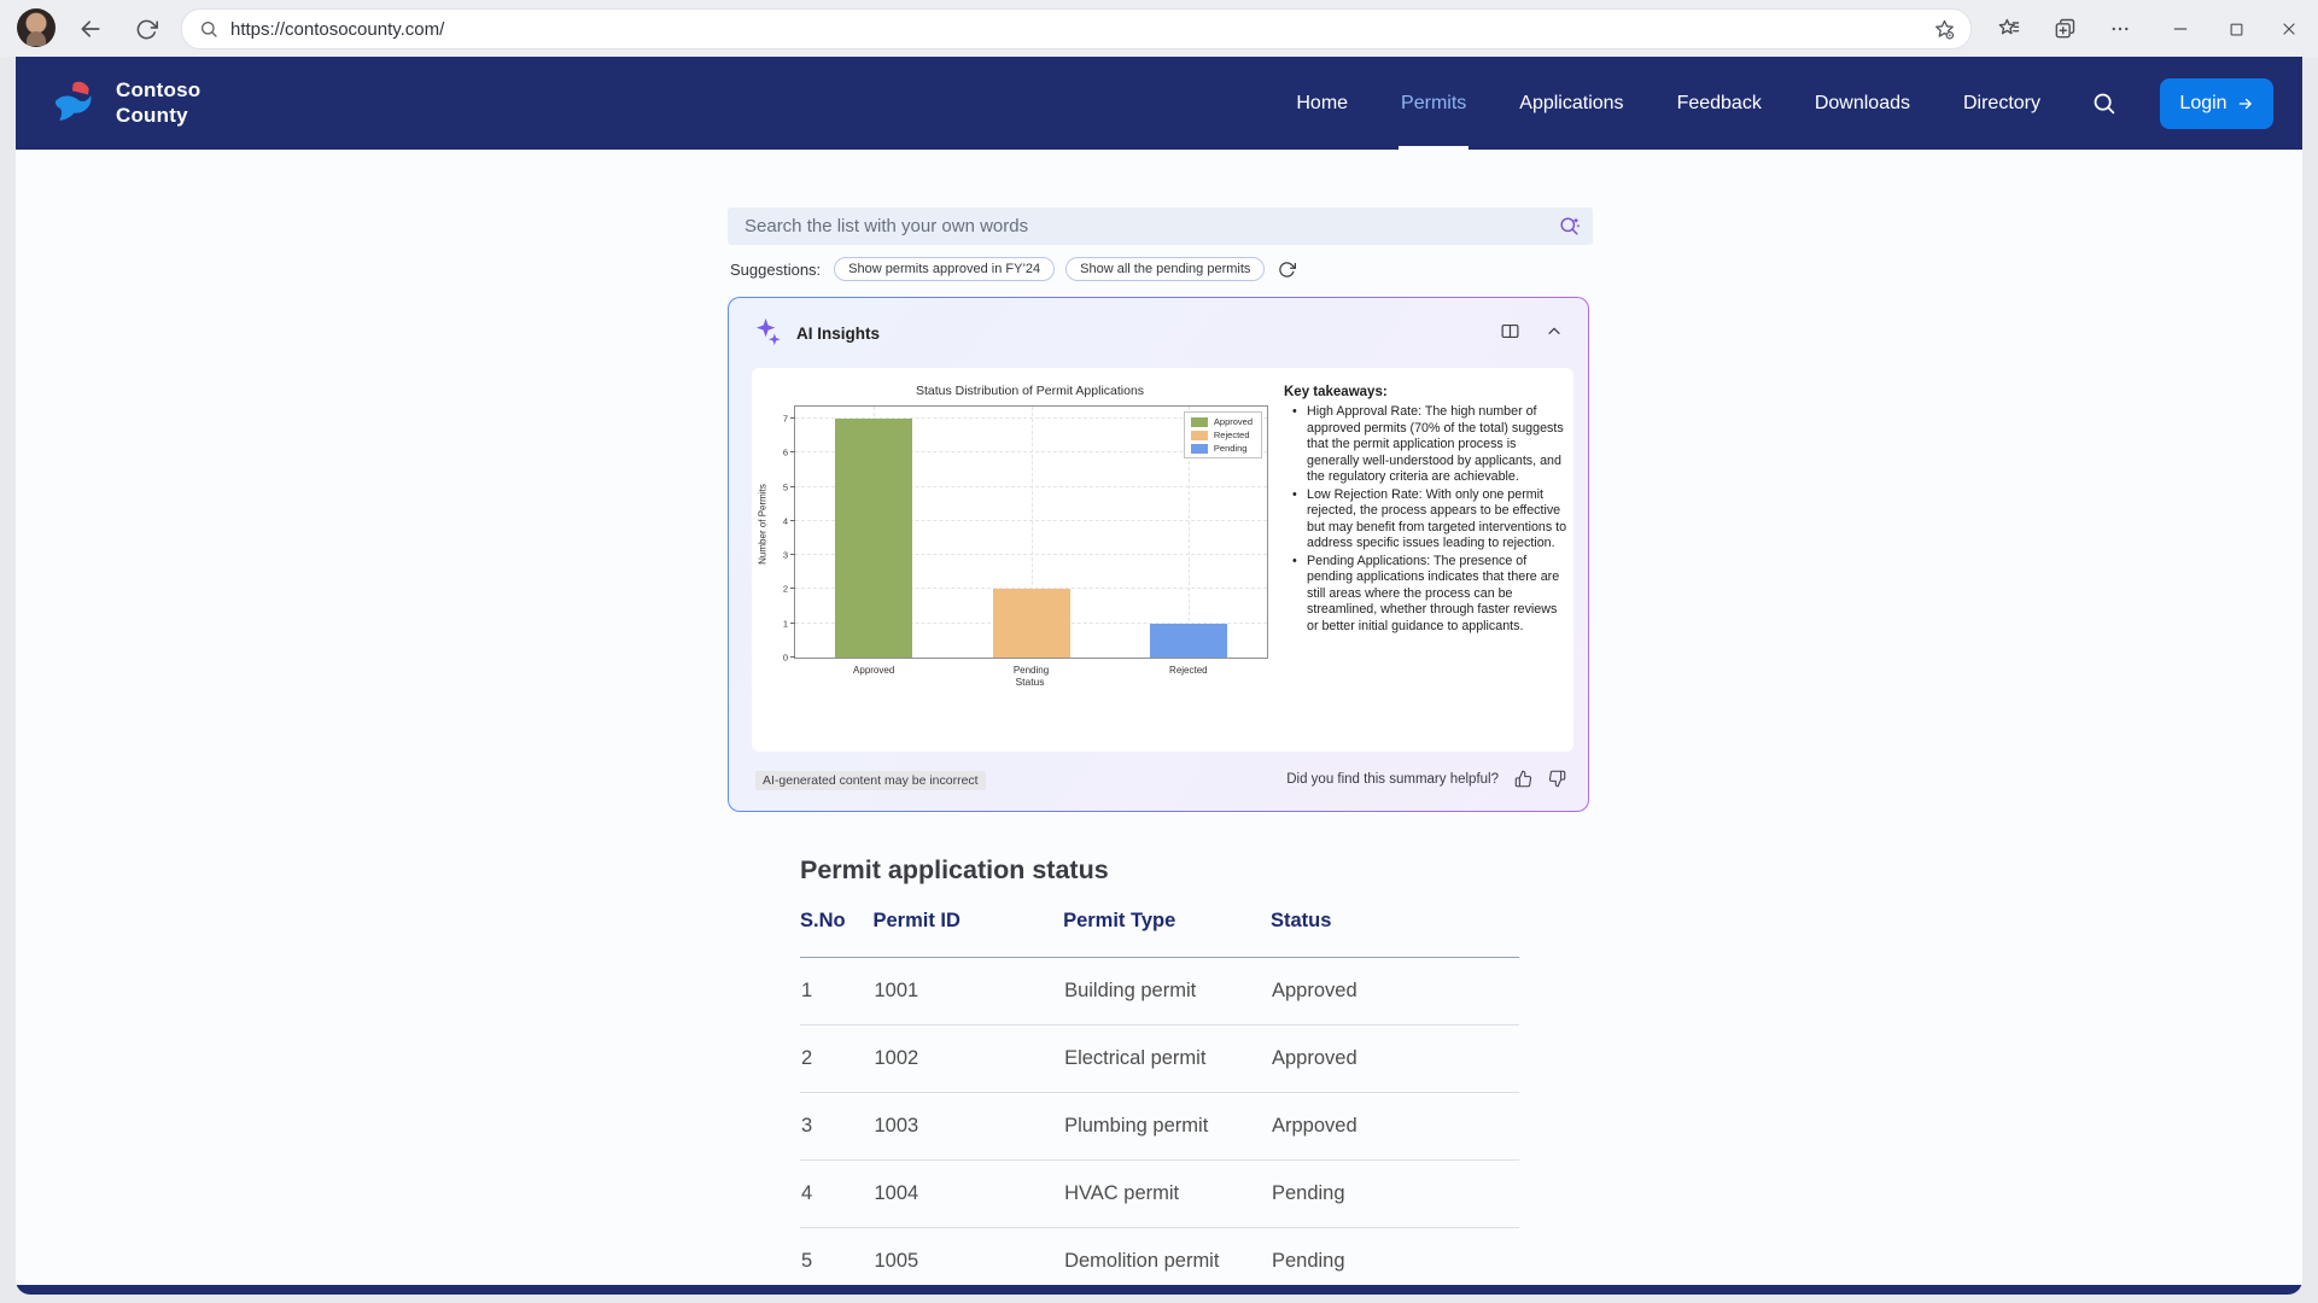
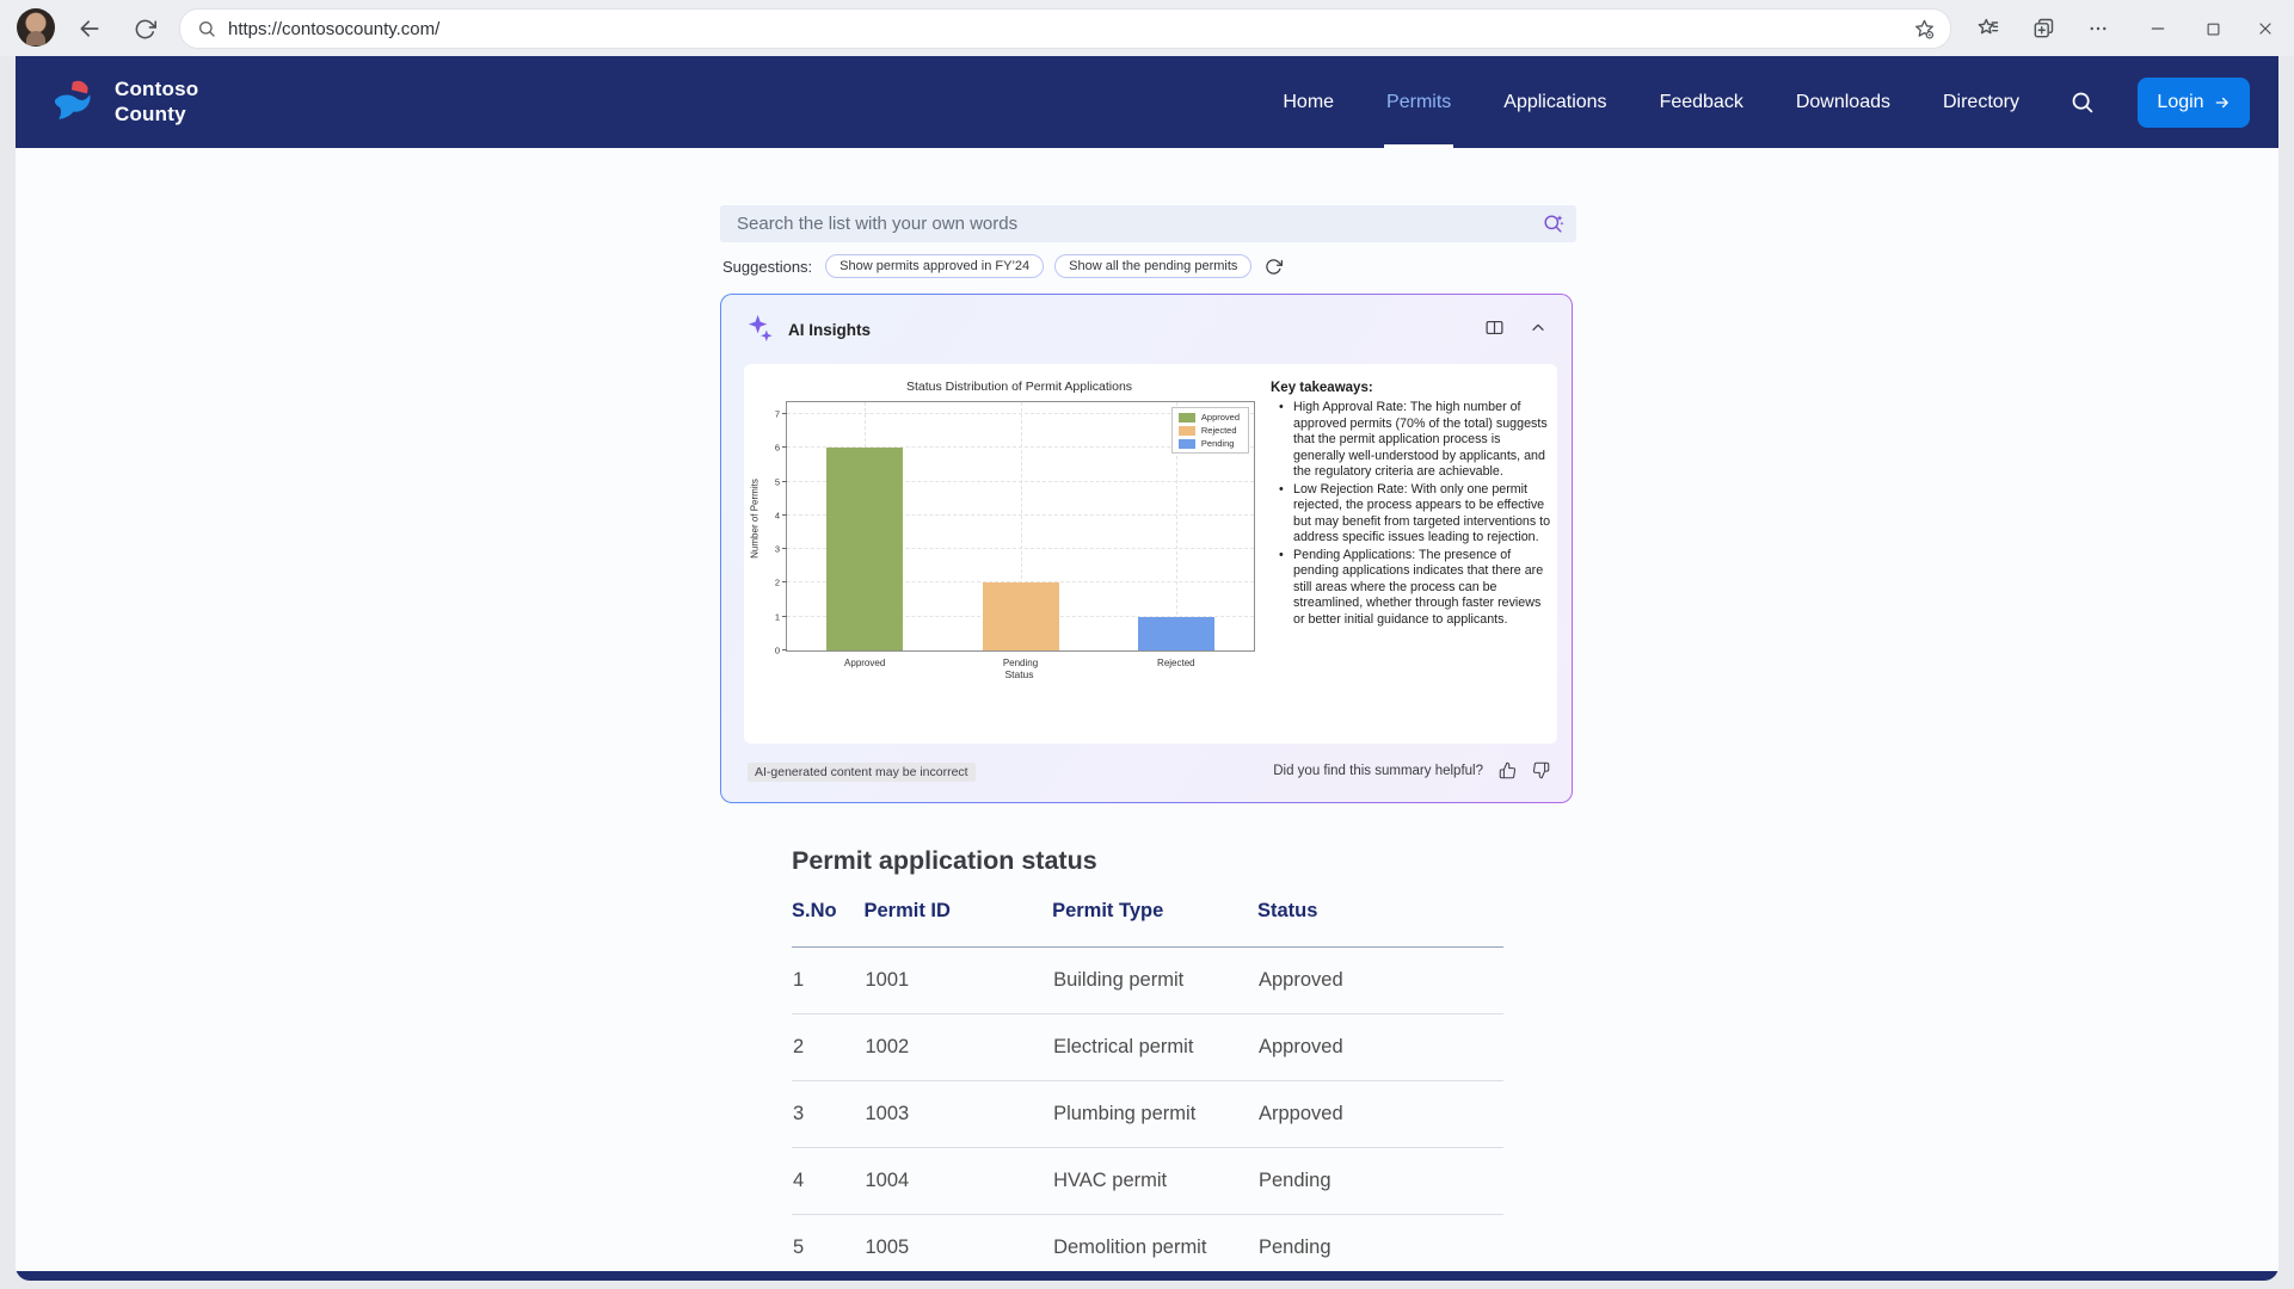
Approved: 7 -> 6
